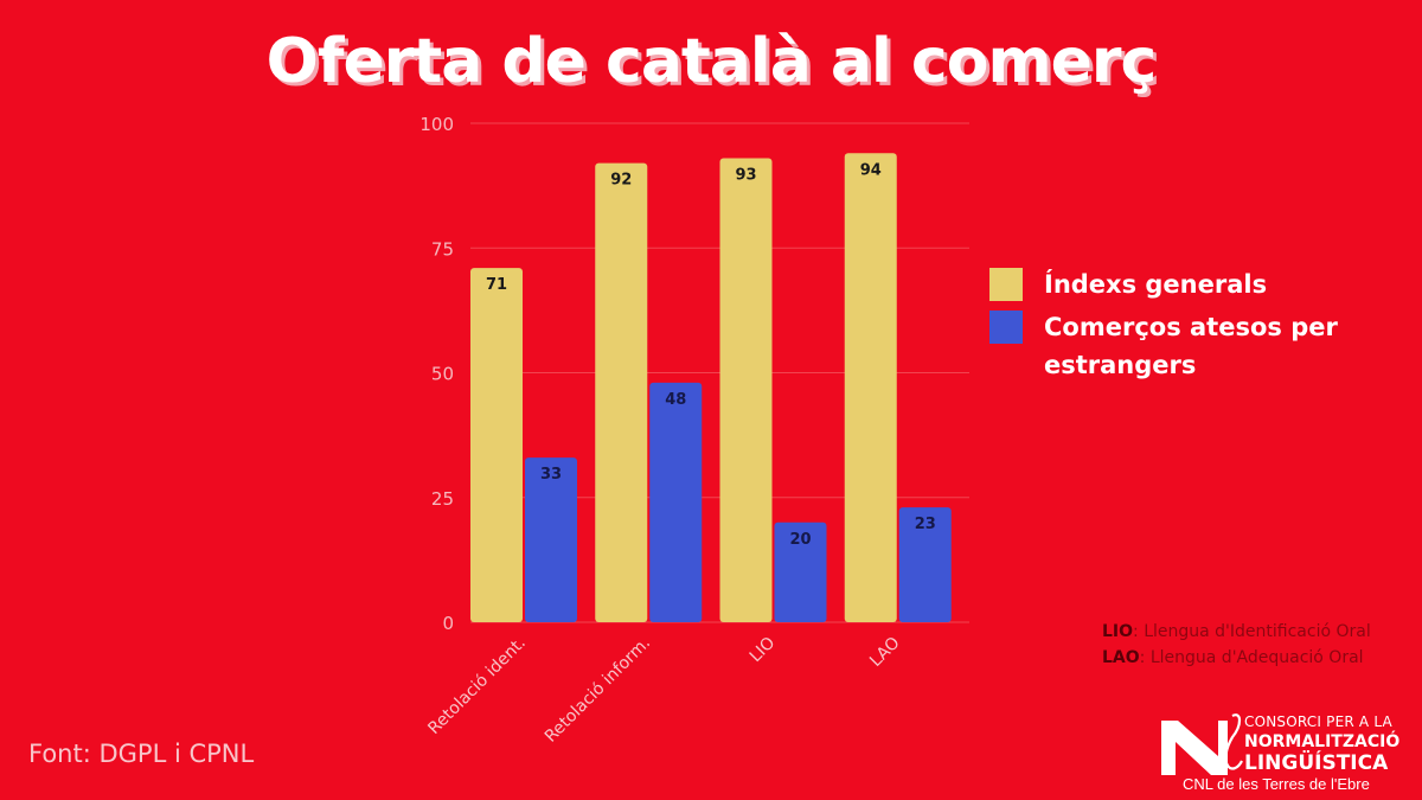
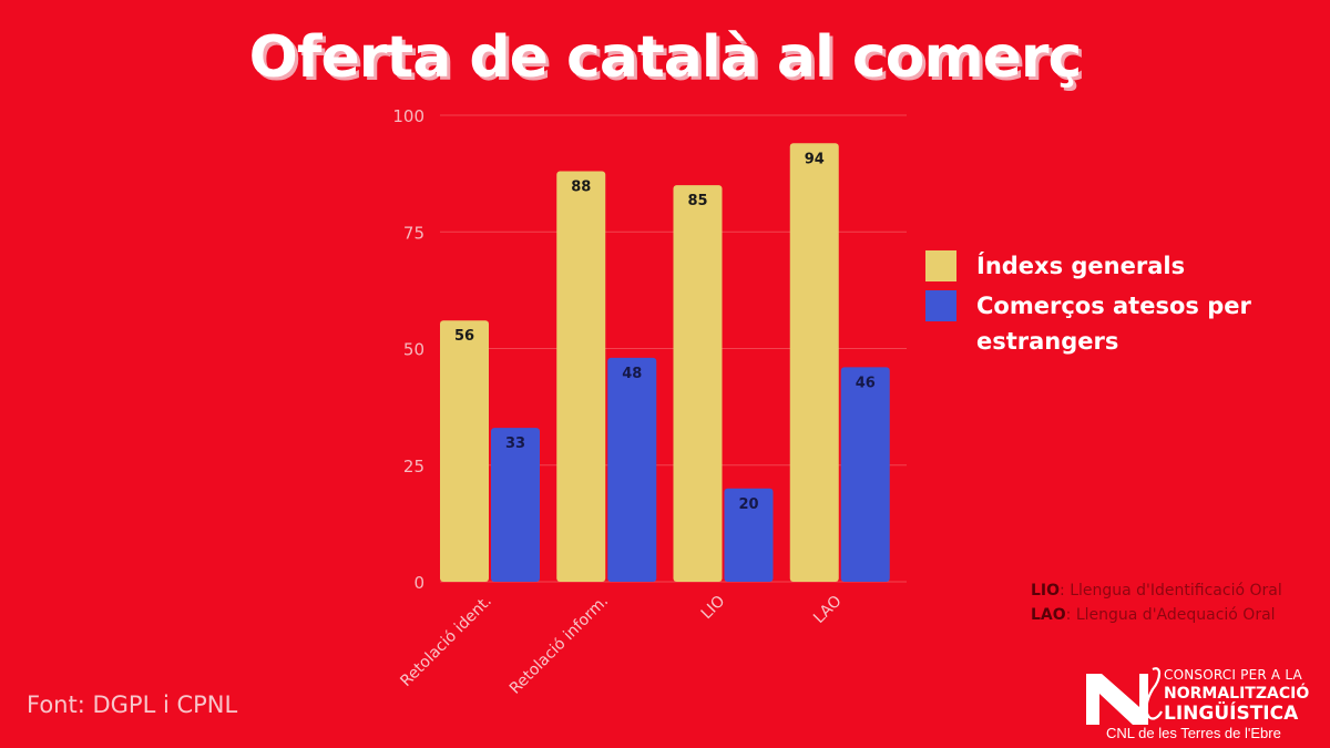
Índexs generals/Retolació ident.: 71 -> 56
Índexs generals/Retolació inform.: 92 -> 88
Índexs generals/LIO: 93 -> 85
Comerços atesos per estrangers/LAO: 23 -> 46
